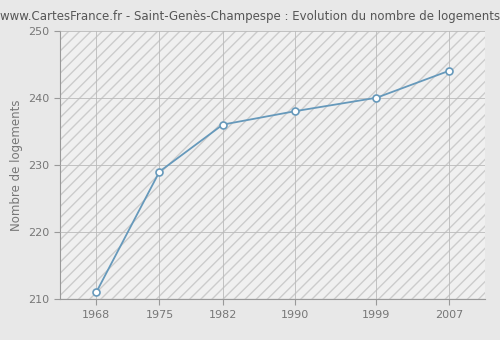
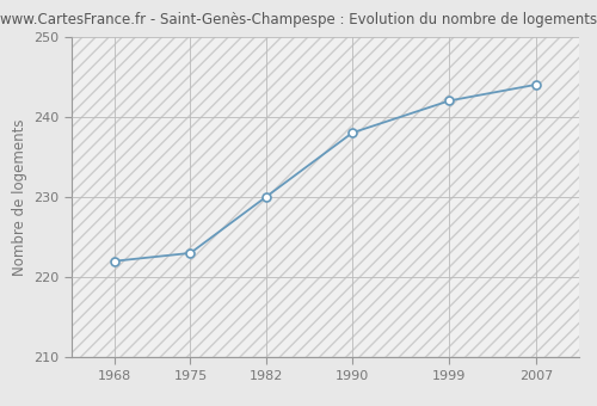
1968: 211 -> 222
1975: 229 -> 223
1982: 236 -> 230
1999: 240 -> 242
